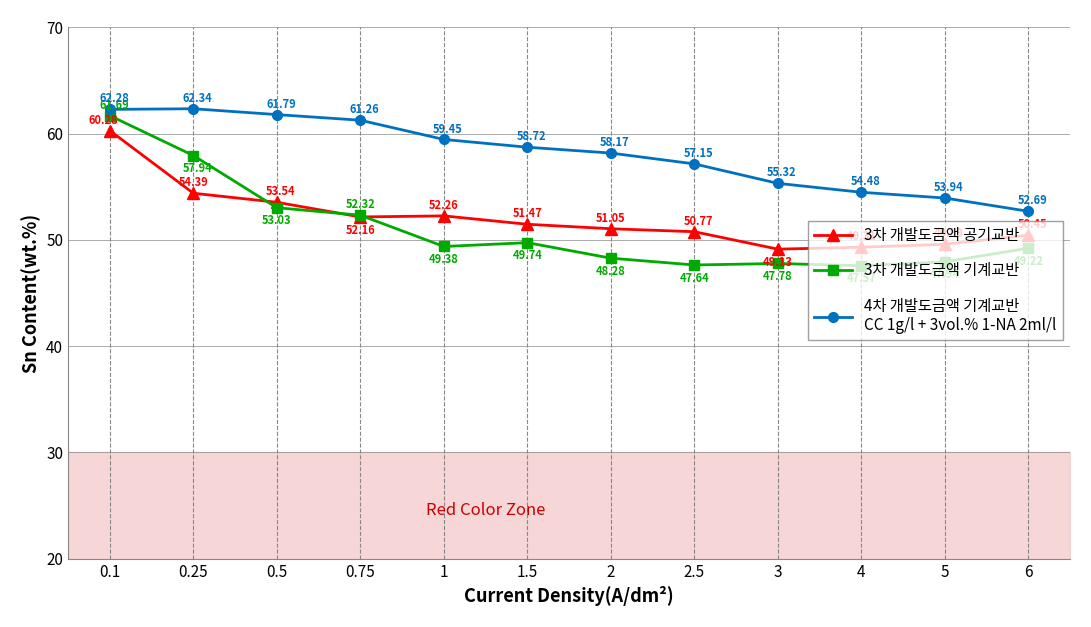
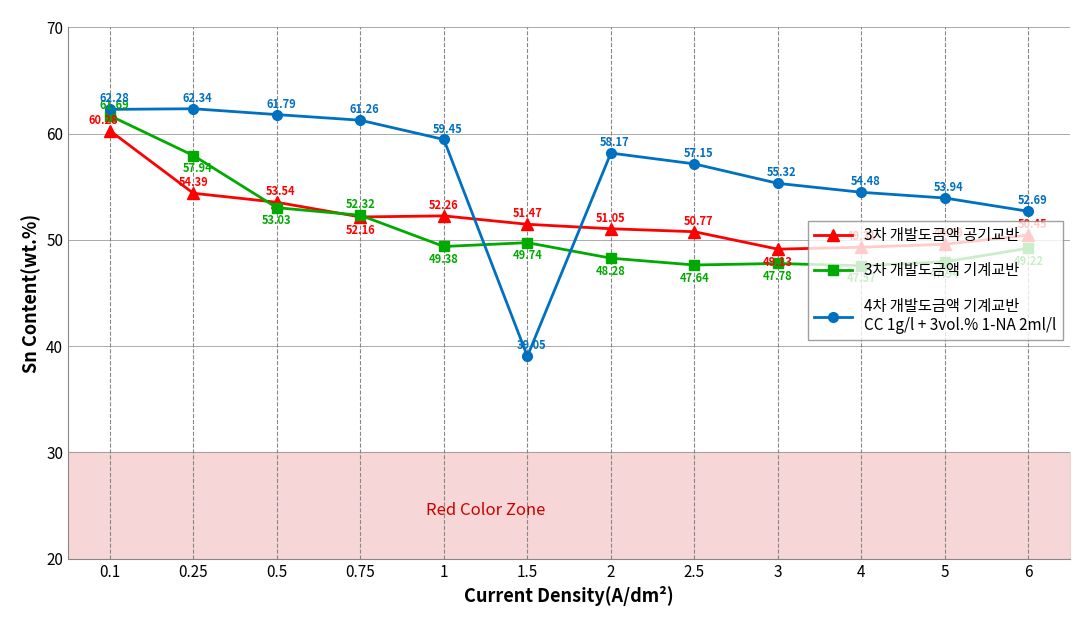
4차 개발도금액 기계교반 CC 1g/l + 3vol.% 1-NA 2ml/l/1.5: 58.72 -> 39.05
